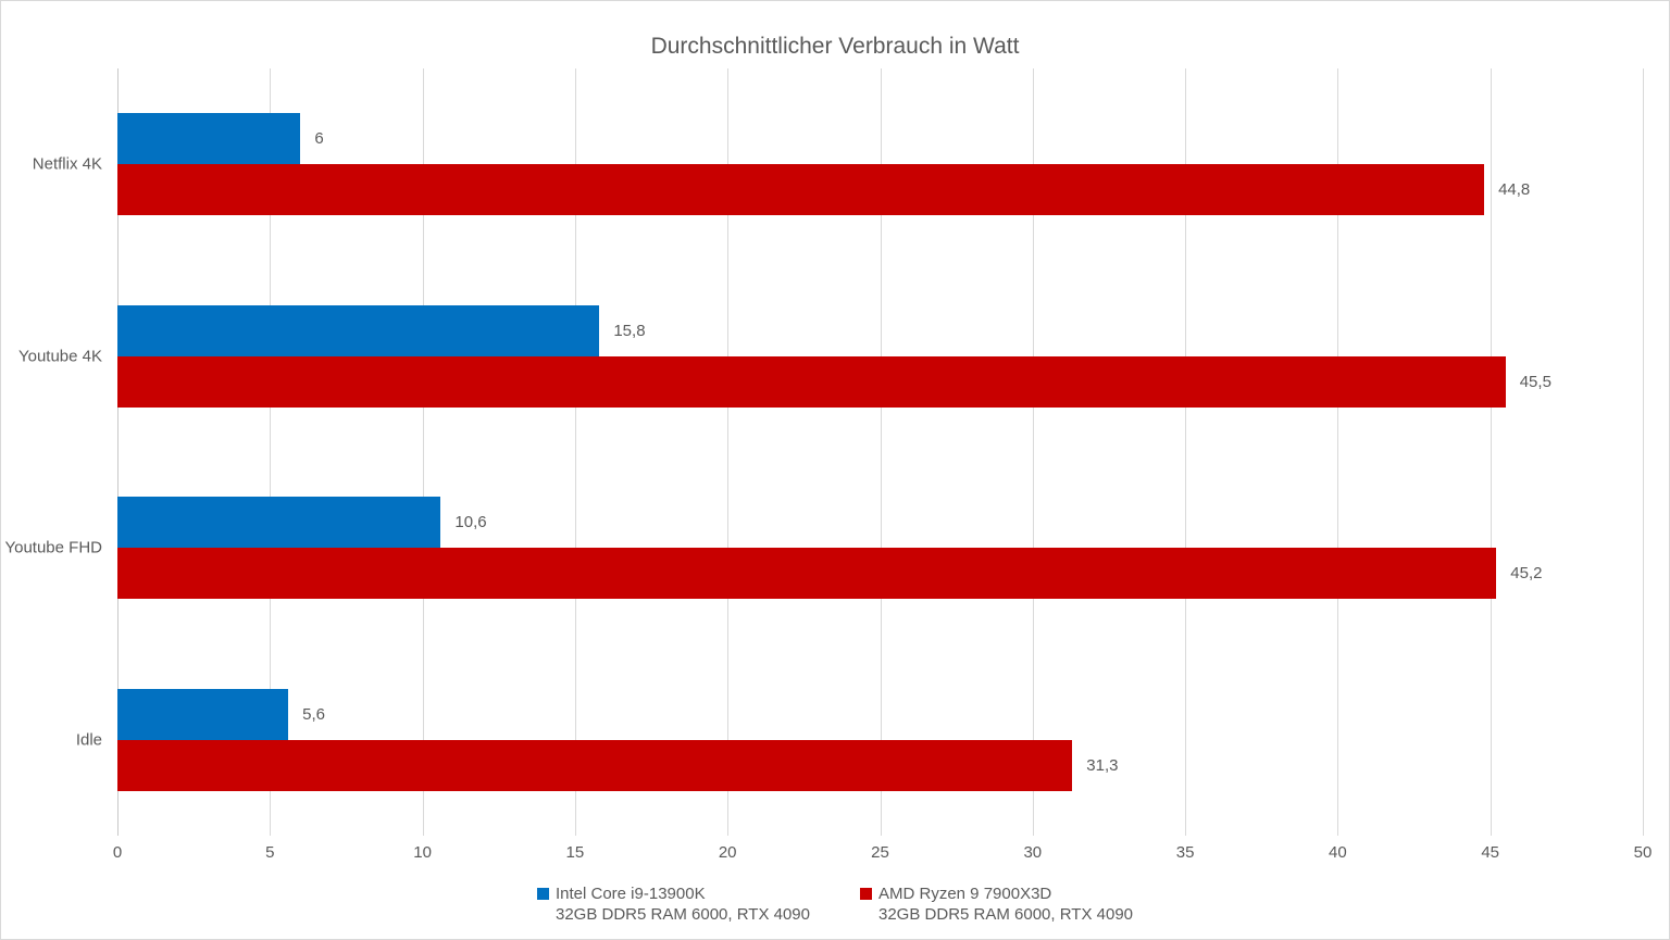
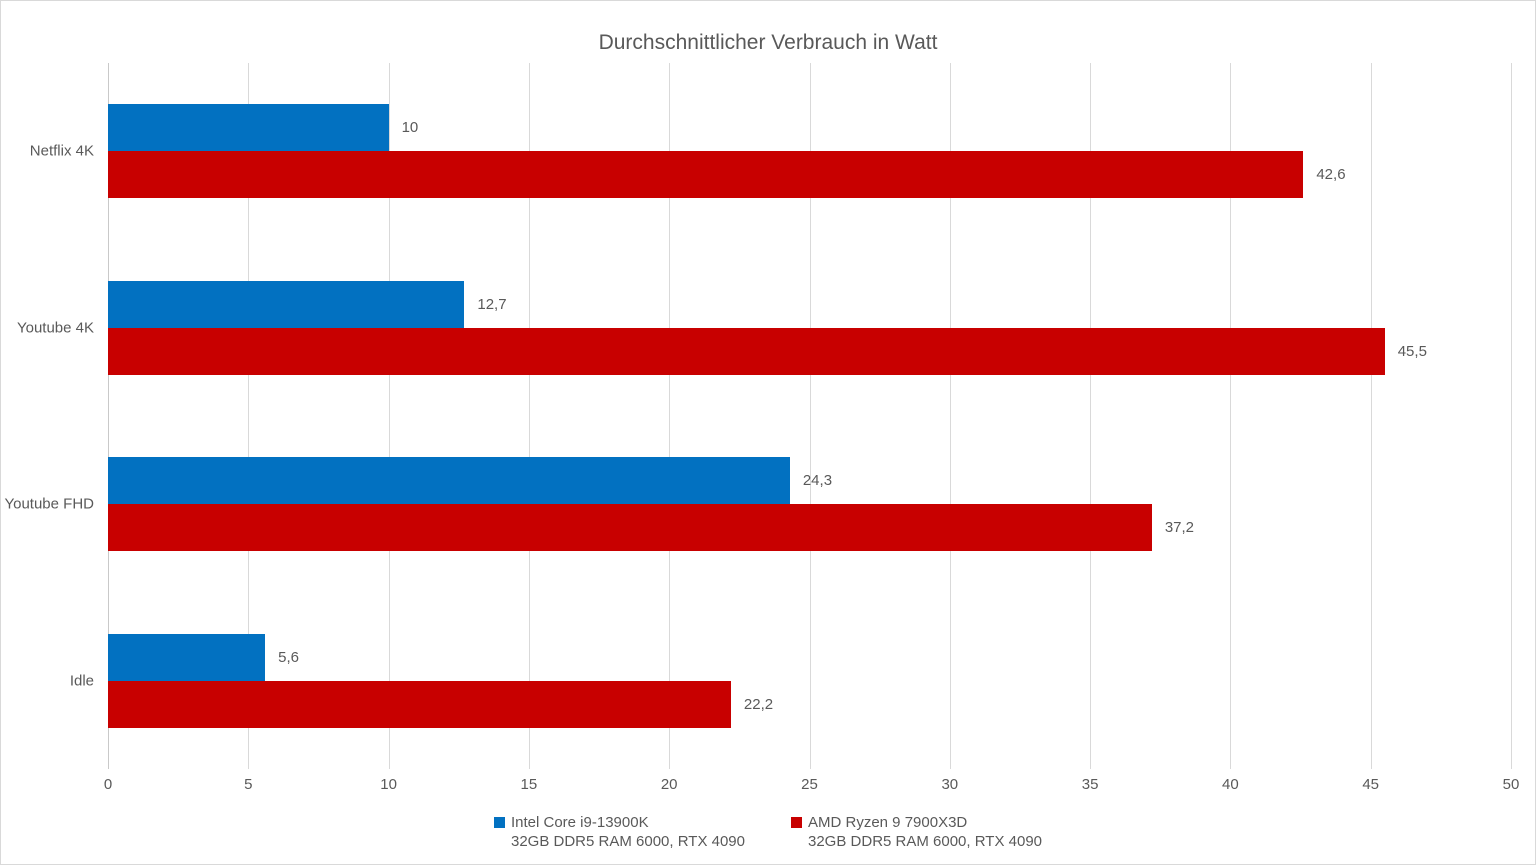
Intel Core i9-13900K/Netflix 4K: 6 -> 10
AMD Ryzen 9 7900X3D/Netflix 4K: 44,8 -> 42,6
Intel Core i9-13900K/Youtube 4K: 15,8 -> 12,7
Intel Core i9-13900K/Youtube FHD: 10,6 -> 24,3
AMD Ryzen 9 7900X3D/Youtube FHD: 45,2 -> 37,2
AMD Ryzen 9 7900X3D/Idle: 31,3 -> 22,2
